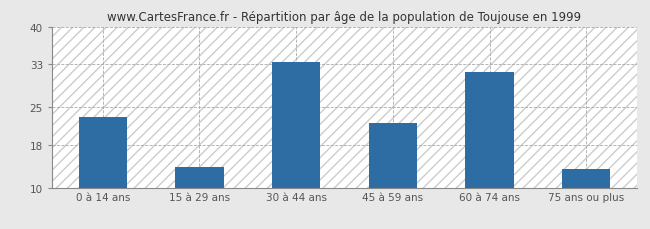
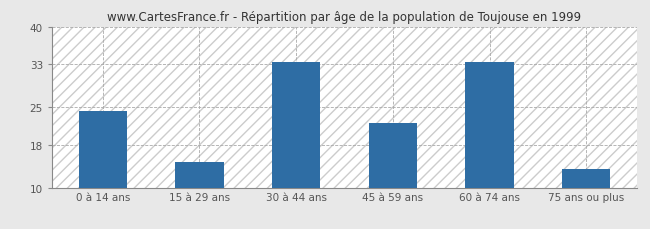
0 à 14 ans: 23.2 -> 24.3
15 à 29 ans: 13.8 -> 14.8
60 à 74 ans: 31.6 -> 33.4
